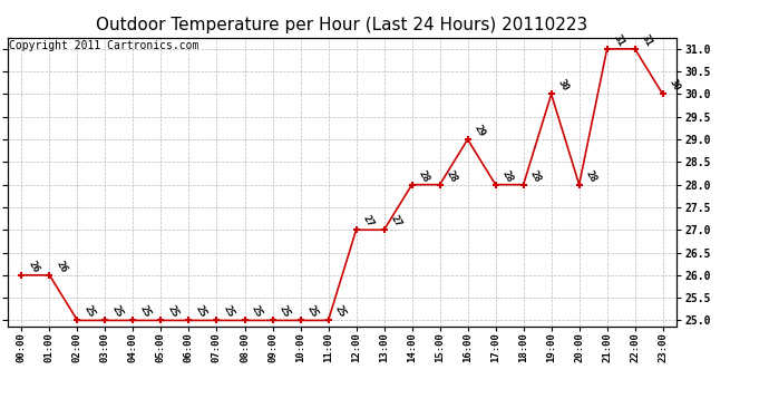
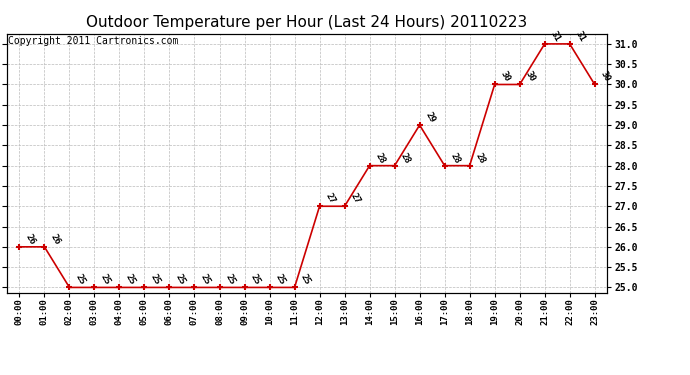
20:00: 28 -> 30
